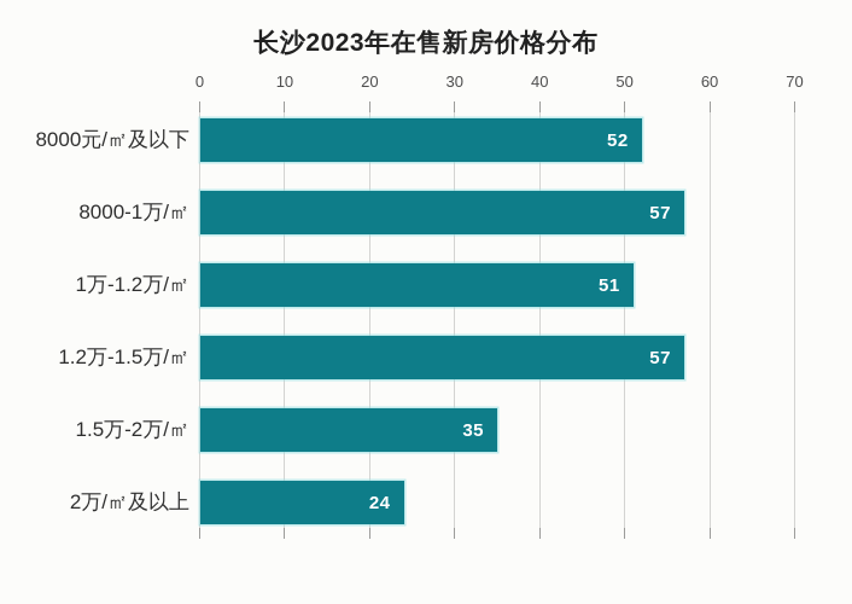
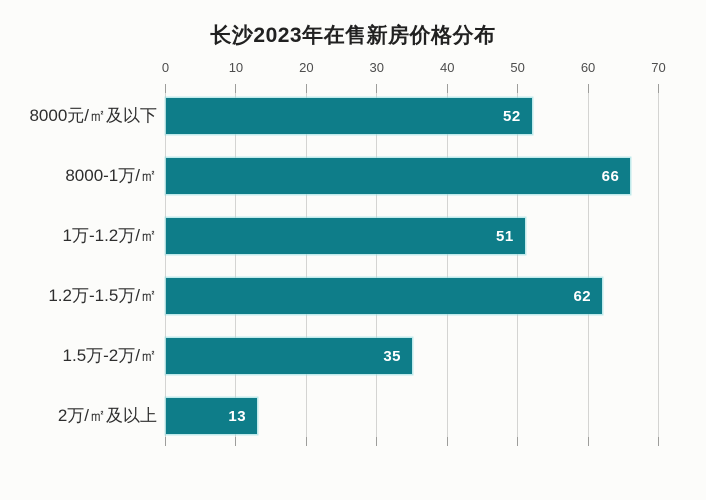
8000-1万/㎡: 57 -> 66
1.2万-1.5万/㎡: 57 -> 62
2万/㎡及以上: 24 -> 13
